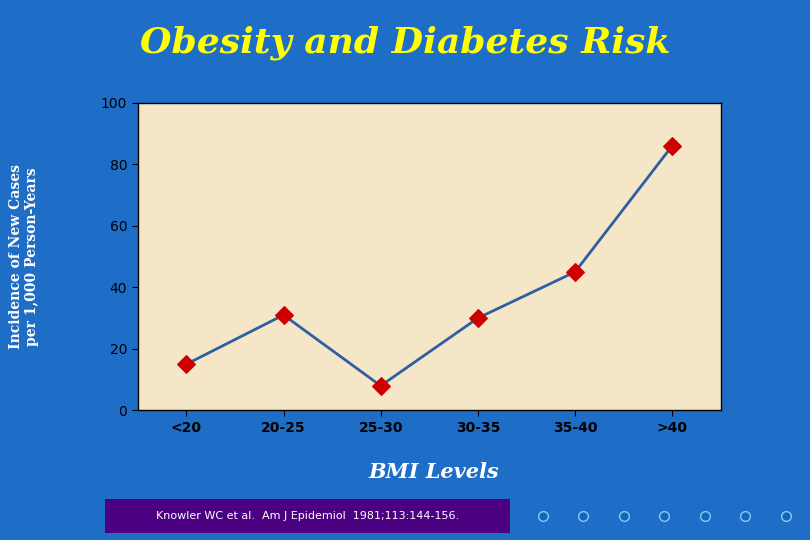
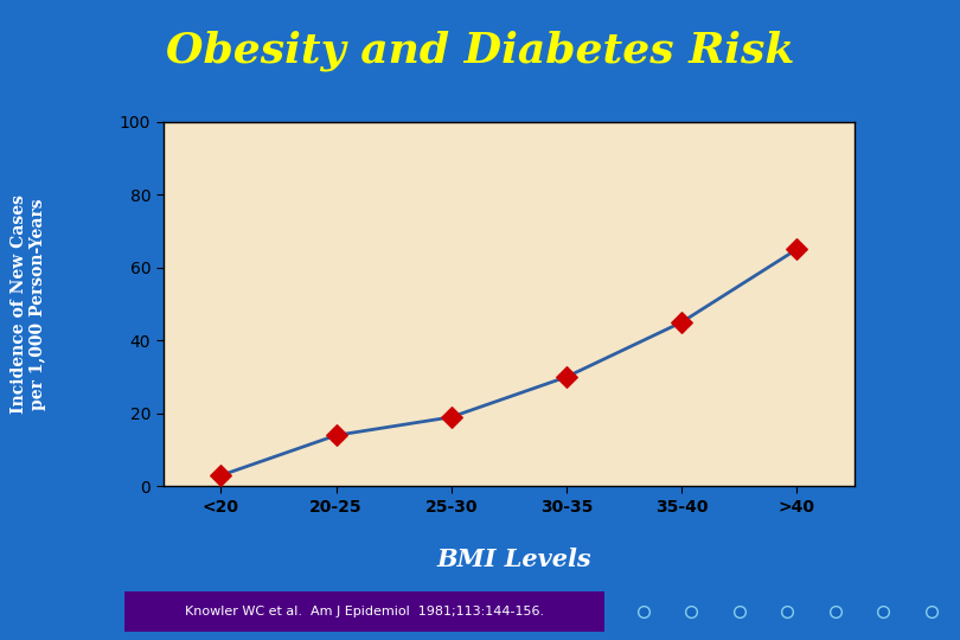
<20: 15 -> 3
20-25: 31 -> 14
25-30: 8 -> 19
>40: 86 -> 65
